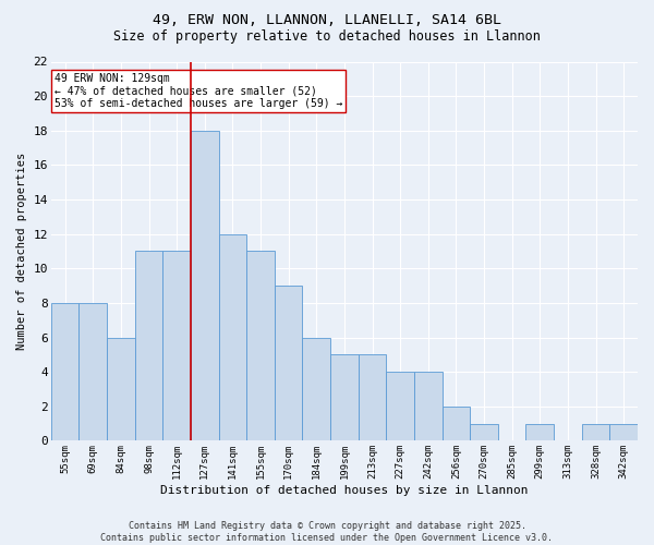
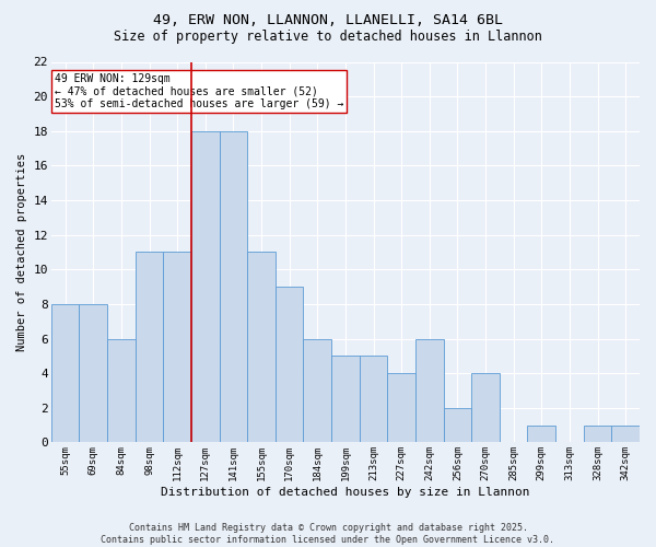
141sqm: 12 -> 18
242sqm: 4 -> 6
270sqm: 1 -> 4
